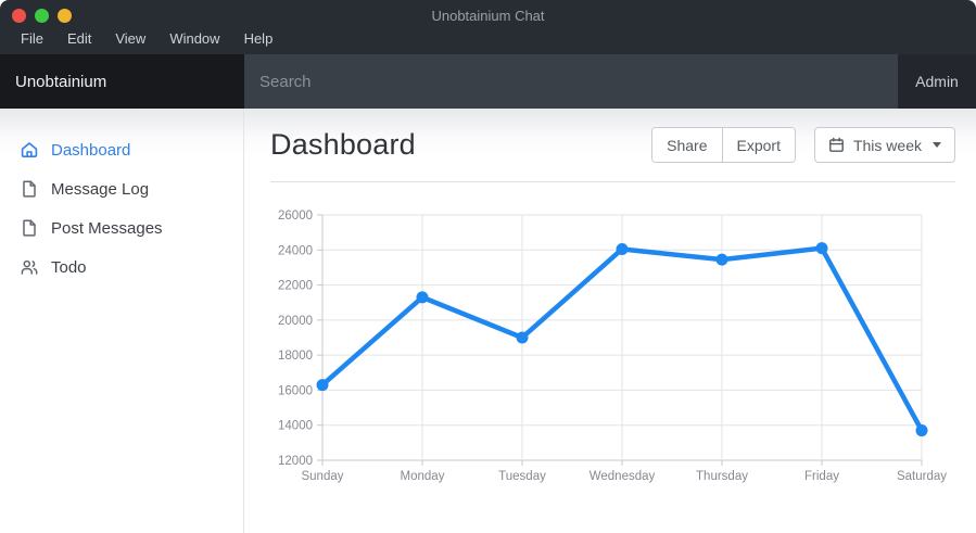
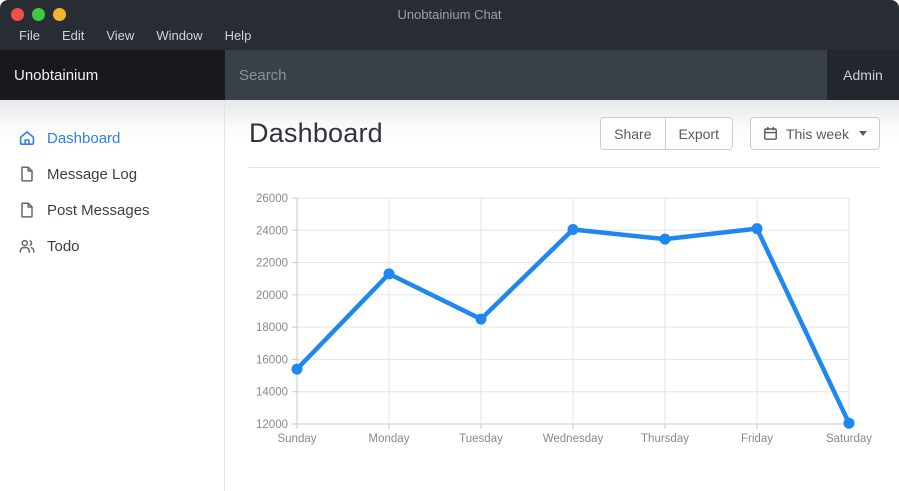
Sunday: 16300 -> 15400
Tuesday: 19000 -> 18500
Saturday: 13700 -> 12000
